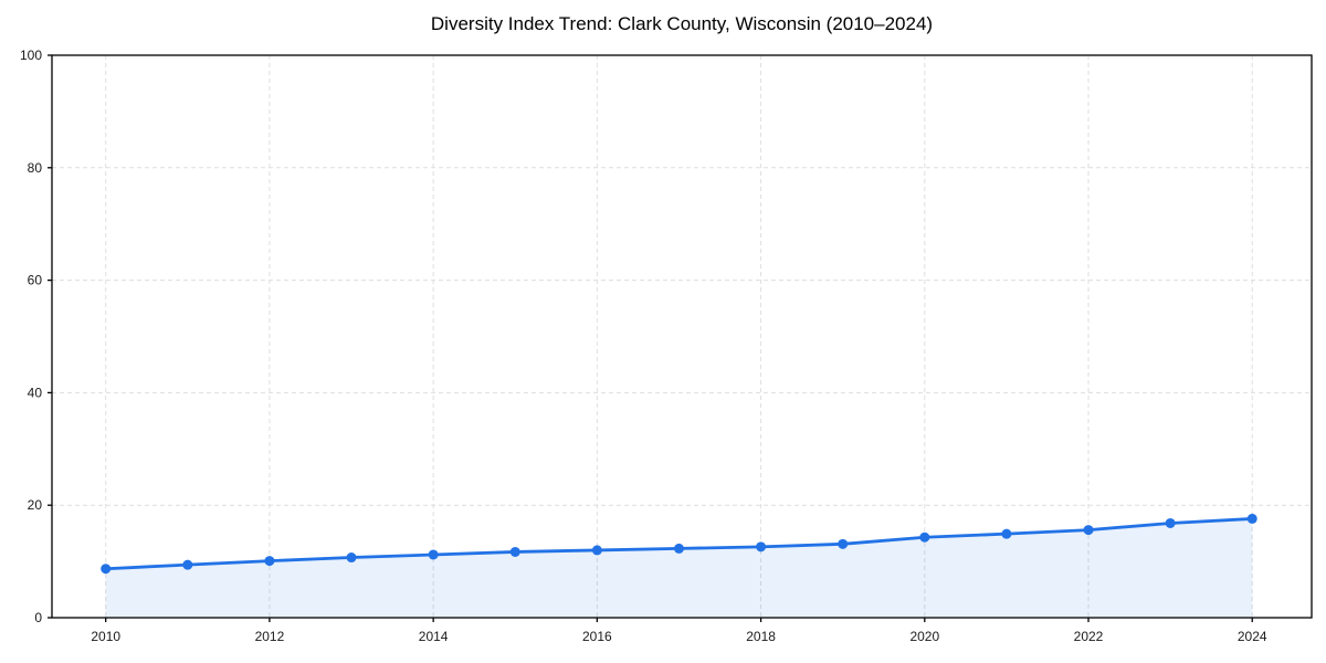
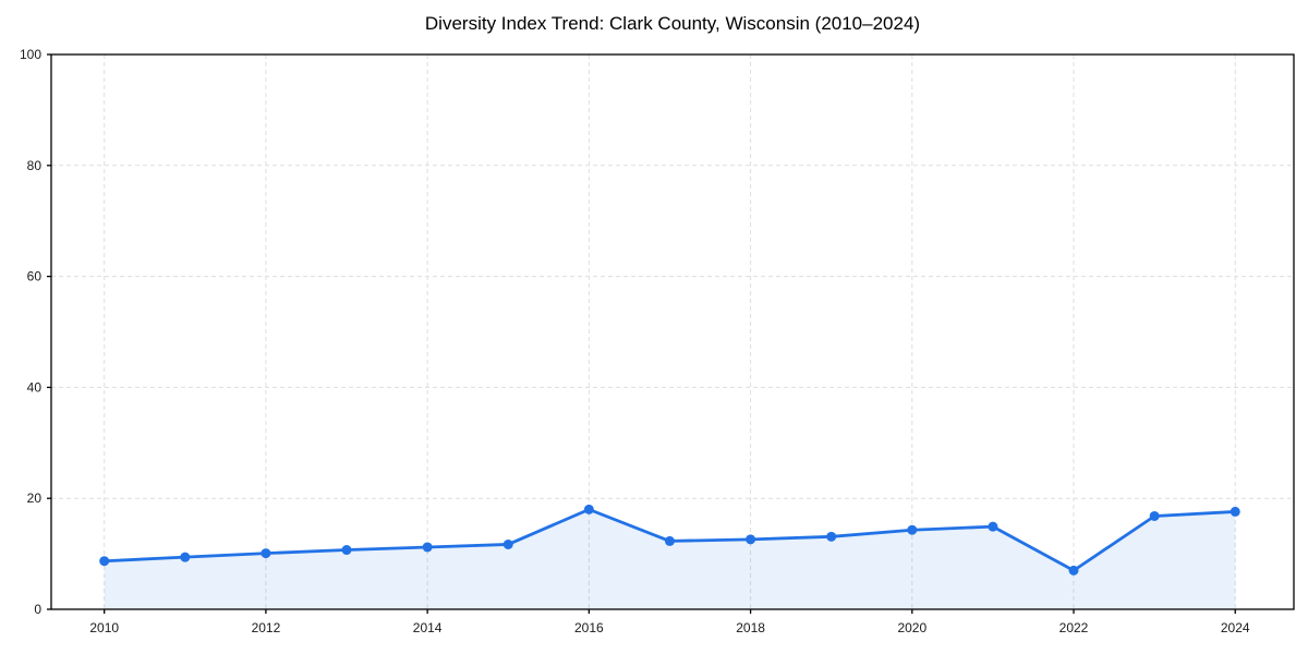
2016: 12 -> 18
2022: 16 -> 7
